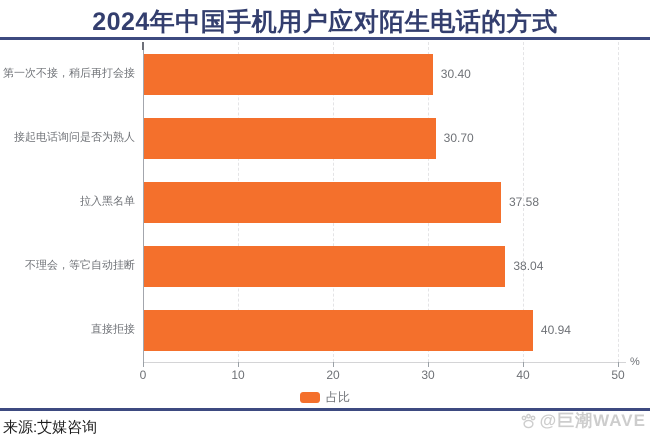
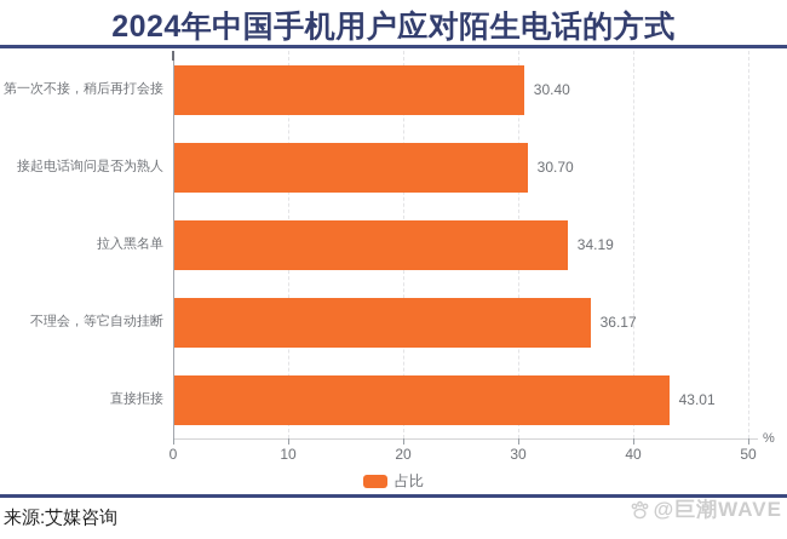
拉入黑名单: 37.58 -> 34.19
不理会，等它自动挂断: 38.04 -> 36.17
直接拒接: 40.94 -> 43.01
